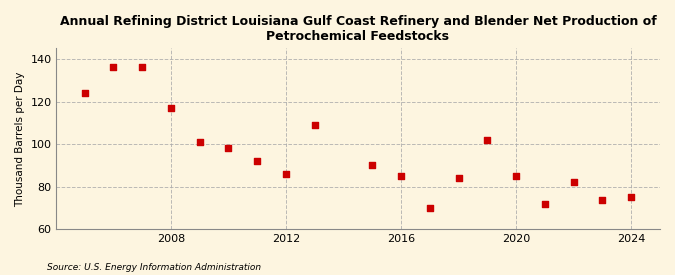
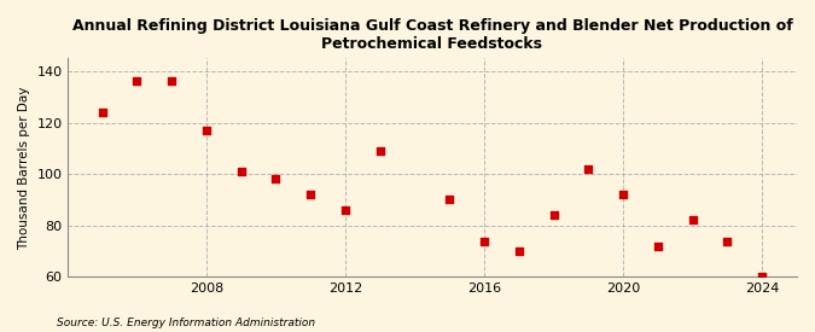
2016: 85 -> 74
2020: 85 -> 92
2024: 75 -> 60
